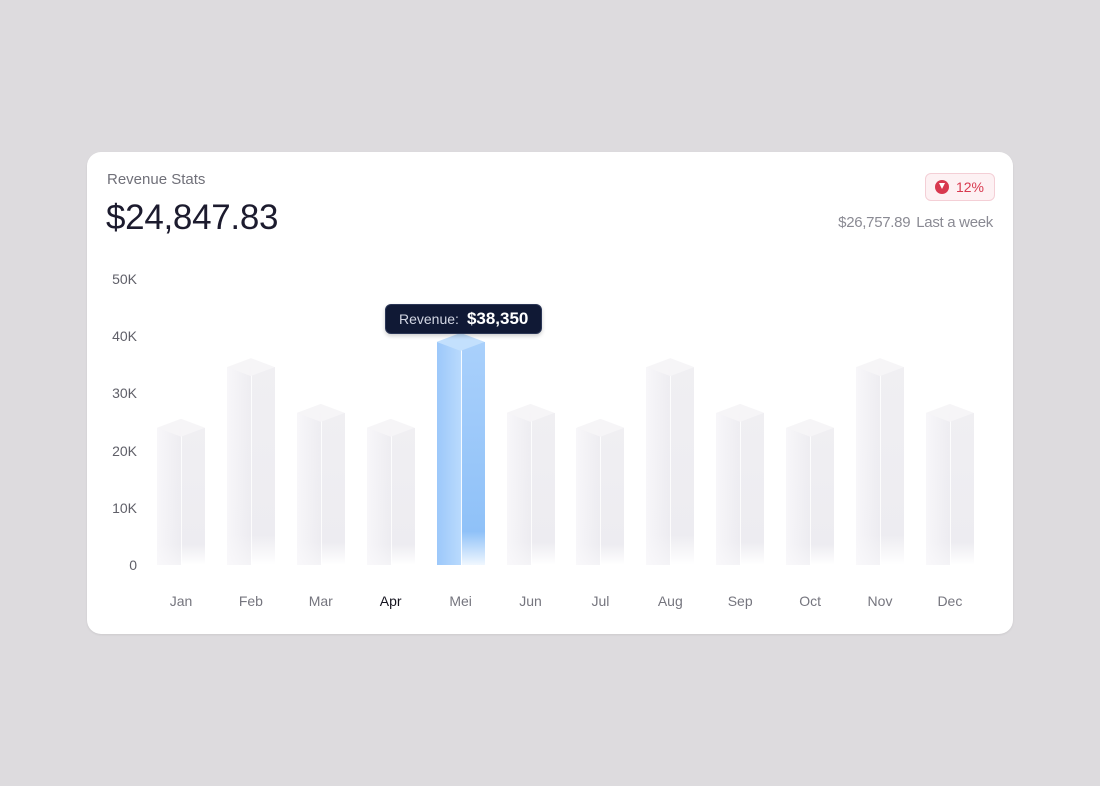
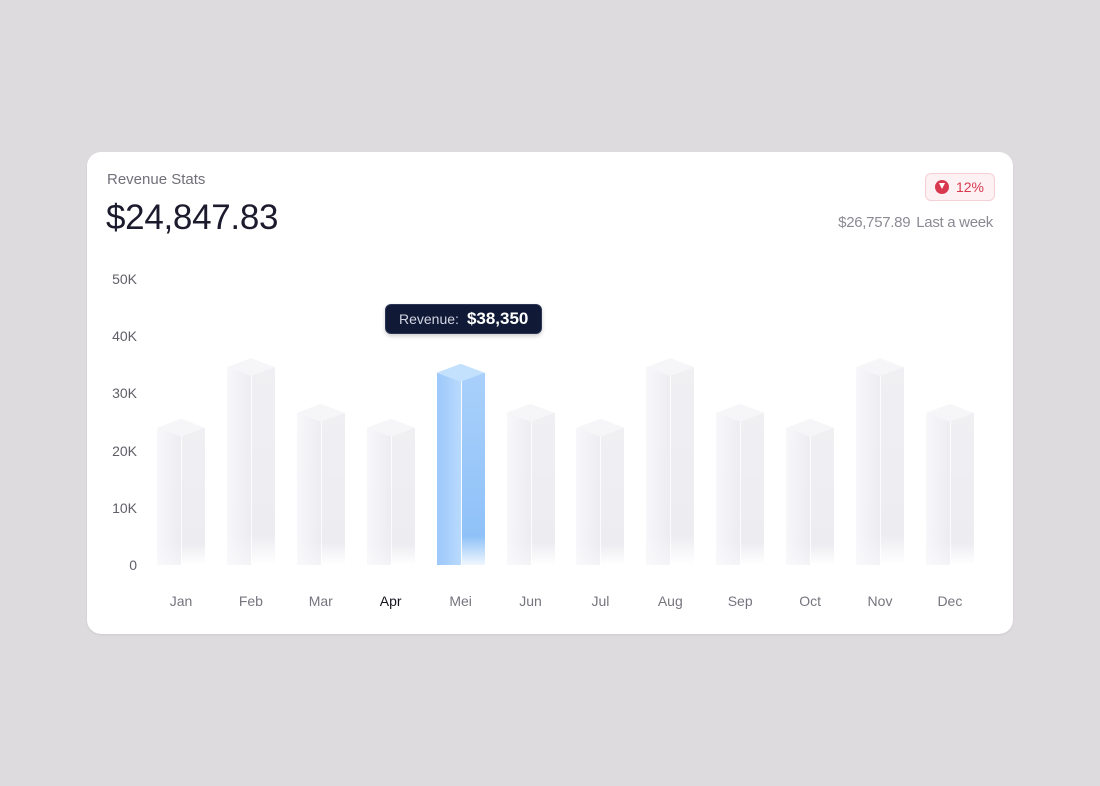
Mei: 39K -> 34K
